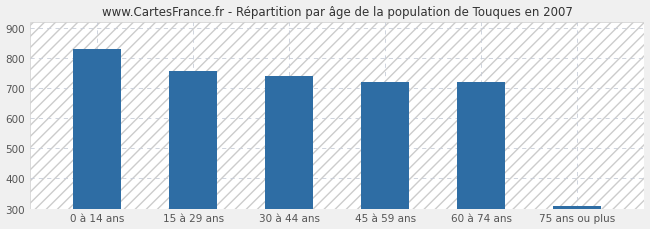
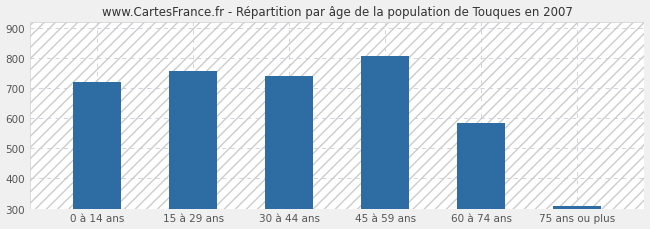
0 à 14 ans: 830 -> 718
45 à 59 ans: 720 -> 805
60 à 74 ans: 720 -> 585
